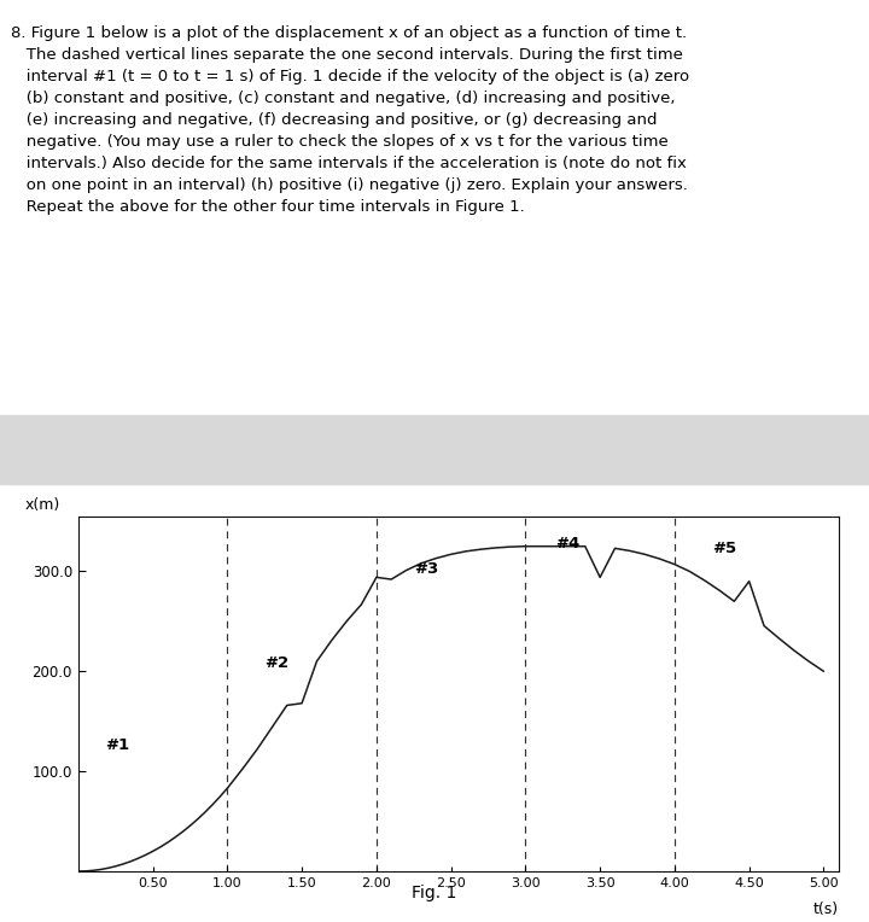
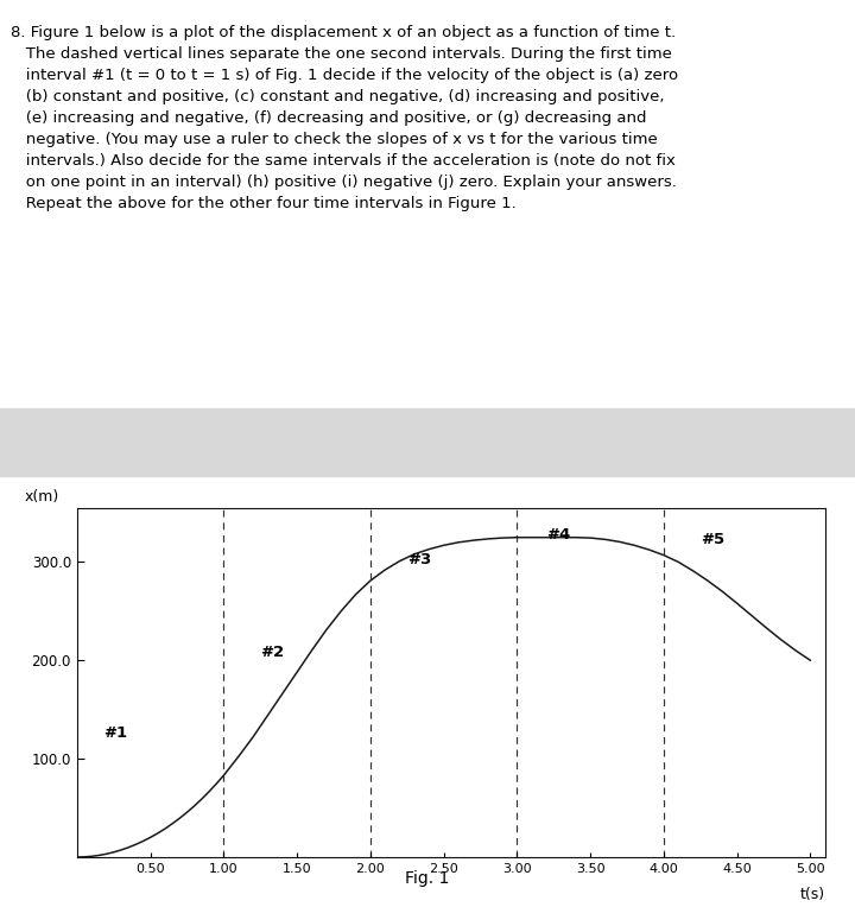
1.50: 168 -> 188
2.00: 294 -> 281
3.50: 294 -> 324
4.50: 290 -> 258
